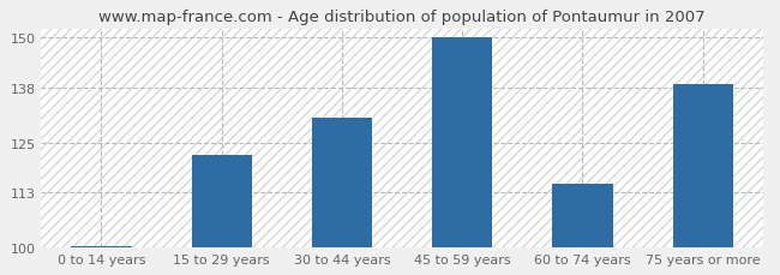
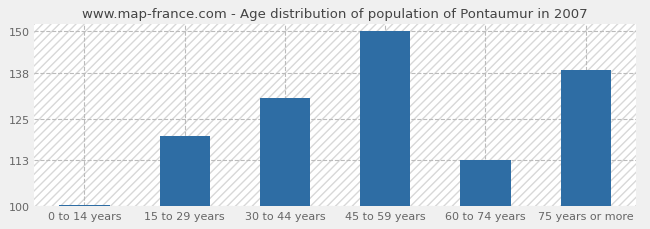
15 to 29 years: 122.0 -> 120.0
60 to 74 years: 115.0 -> 113.0
